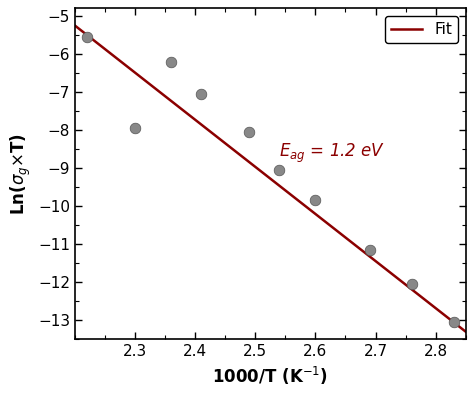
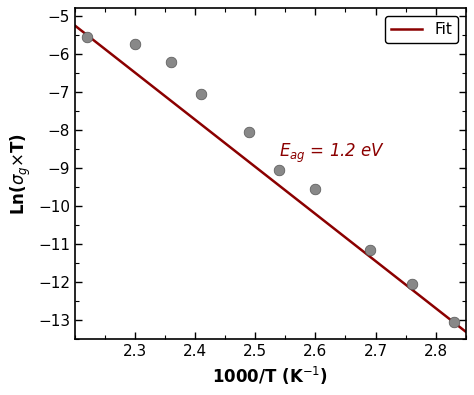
2.3: -7.95 -> -5.75
2.6: -9.85 -> -9.55
